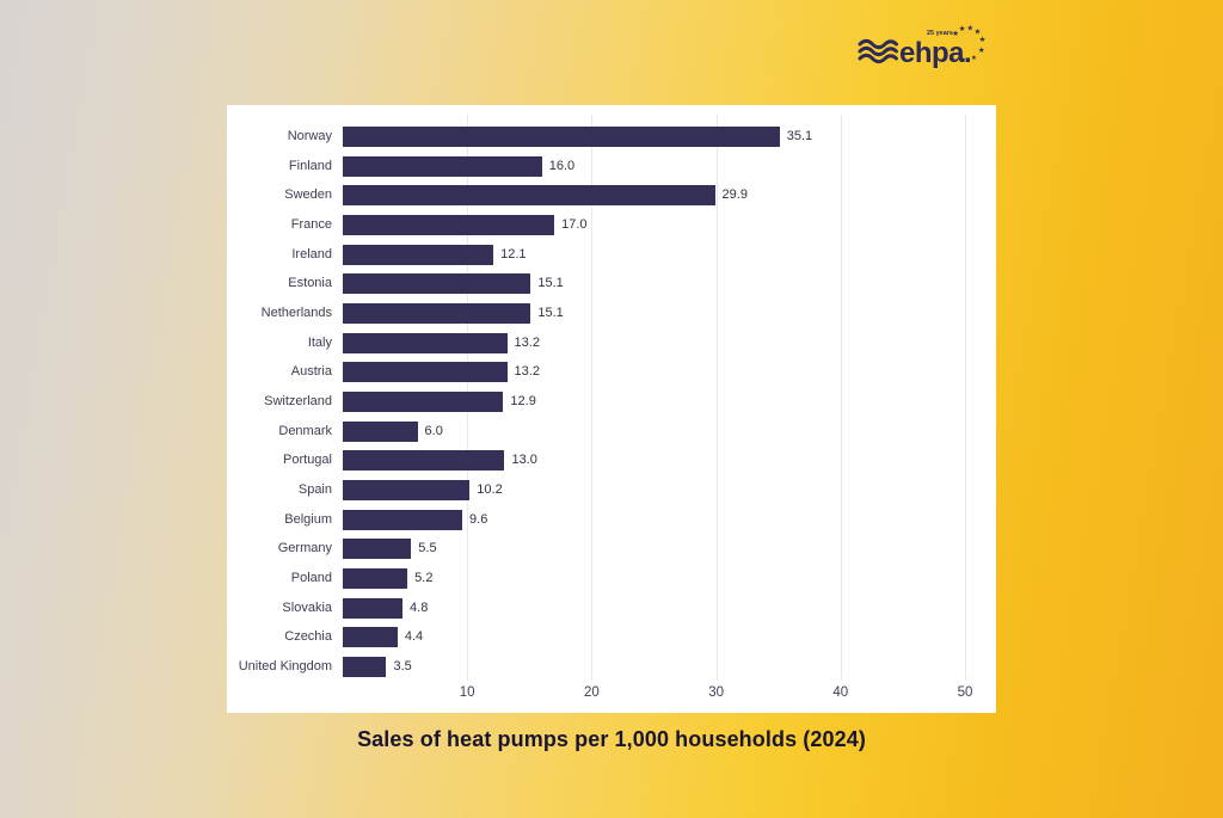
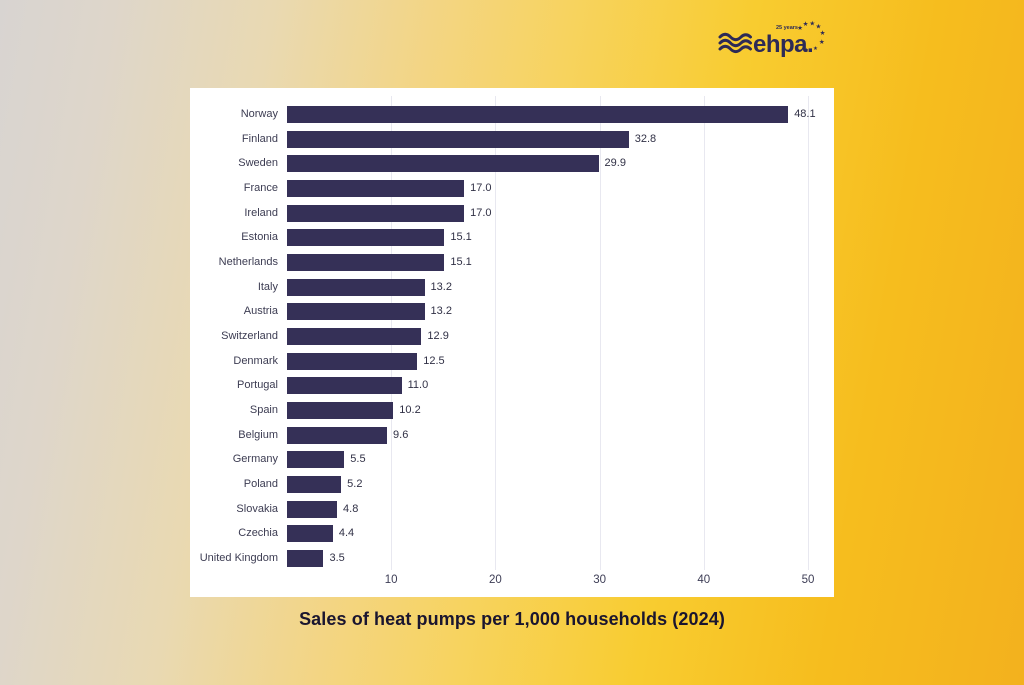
Norway: 35.1 -> 48.1
Finland: 16.0 -> 32.8
Ireland: 12.1 -> 17.0
Denmark: 6.0 -> 12.5
Portugal: 13.0 -> 11.0
